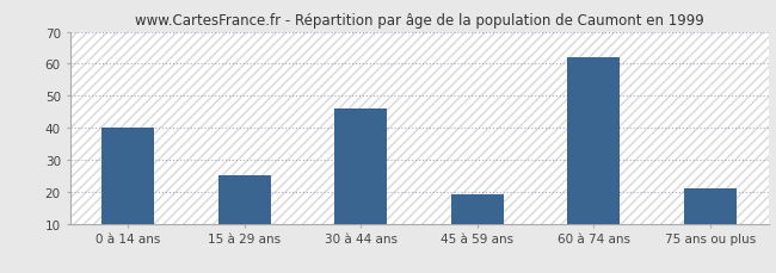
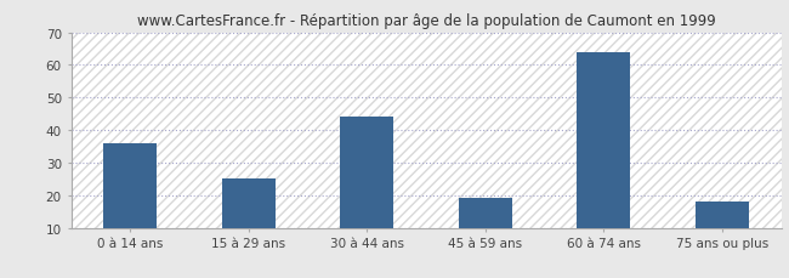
0 à 14 ans: 40 -> 36
30 à 44 ans: 46 -> 44
60 à 74 ans: 62 -> 64
75 ans ou plus: 21 -> 18
